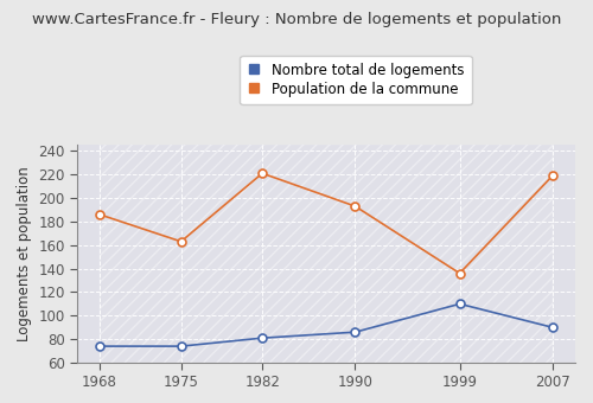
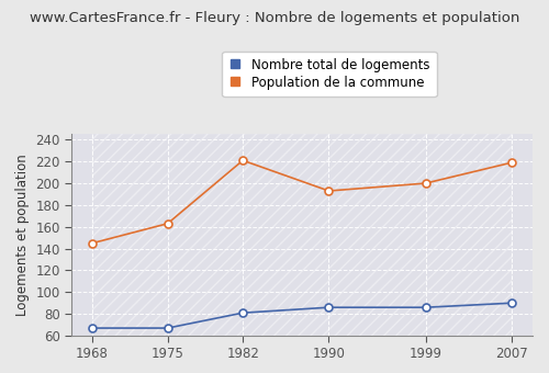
Nombre total de logements/1968: 74 -> 67
Population de la commune/1968: 186 -> 145
Nombre total de logements/1975: 74 -> 67
Nombre total de logements/1999: 110 -> 86
Population de la commune/1999: 136 -> 200
